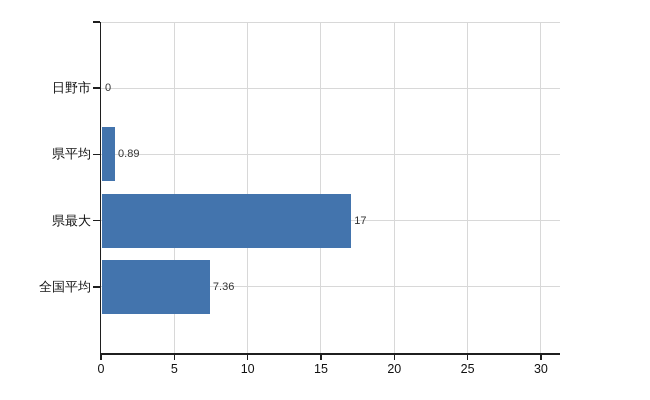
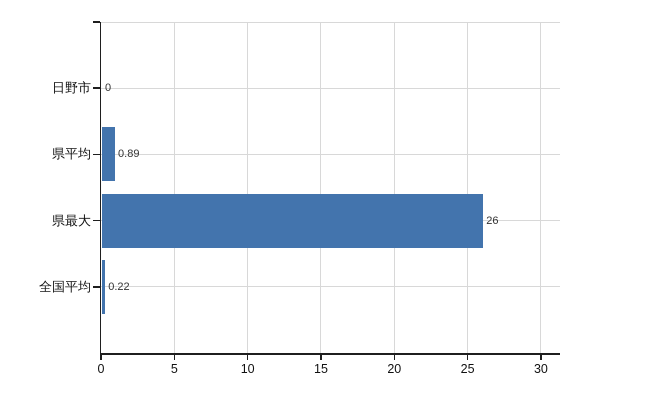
県最大: 17 -> 26
全国平均: 7.36 -> 0.22
